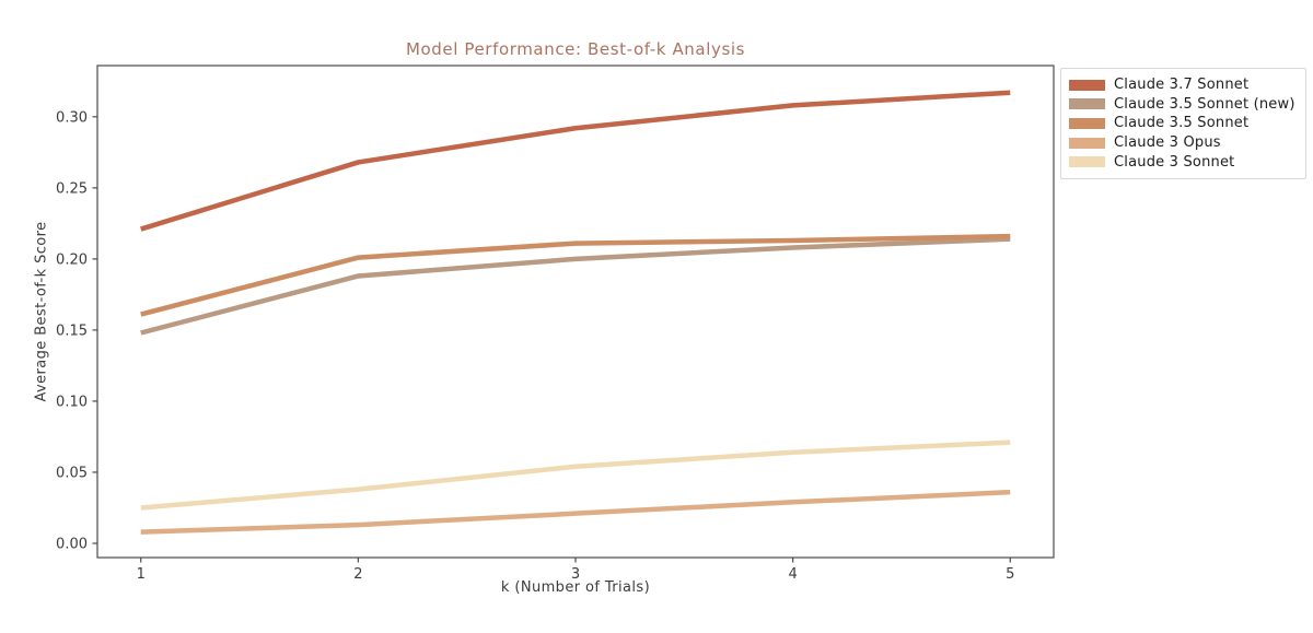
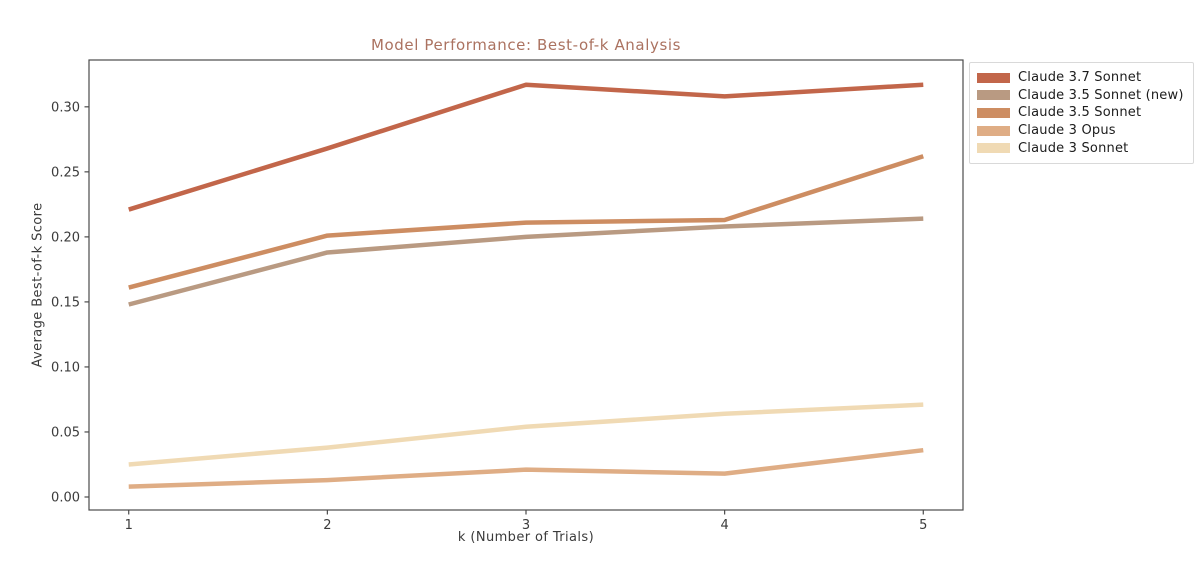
Claude 3.7 Sonnet/3: 0.292 -> 0.317
Claude 3 Opus/4: 0.029 -> 0.018
Claude 3.5 Sonnet/5: 0.216 -> 0.262
